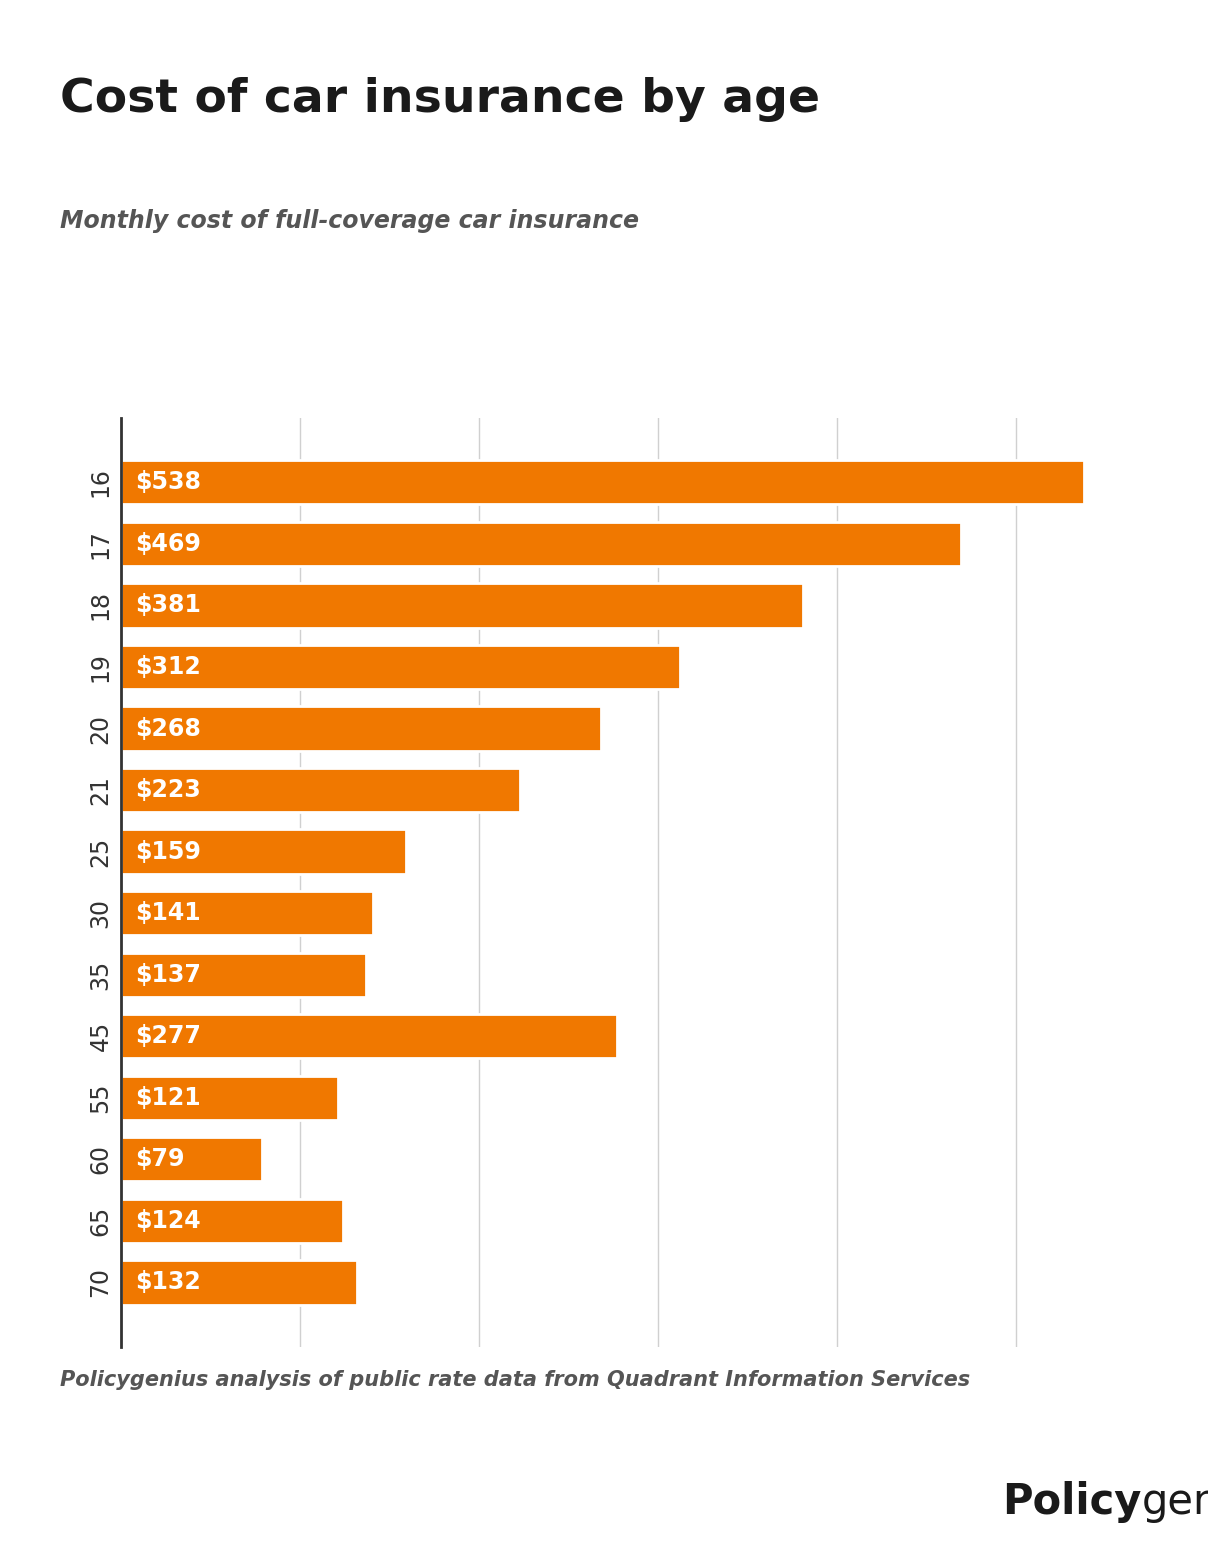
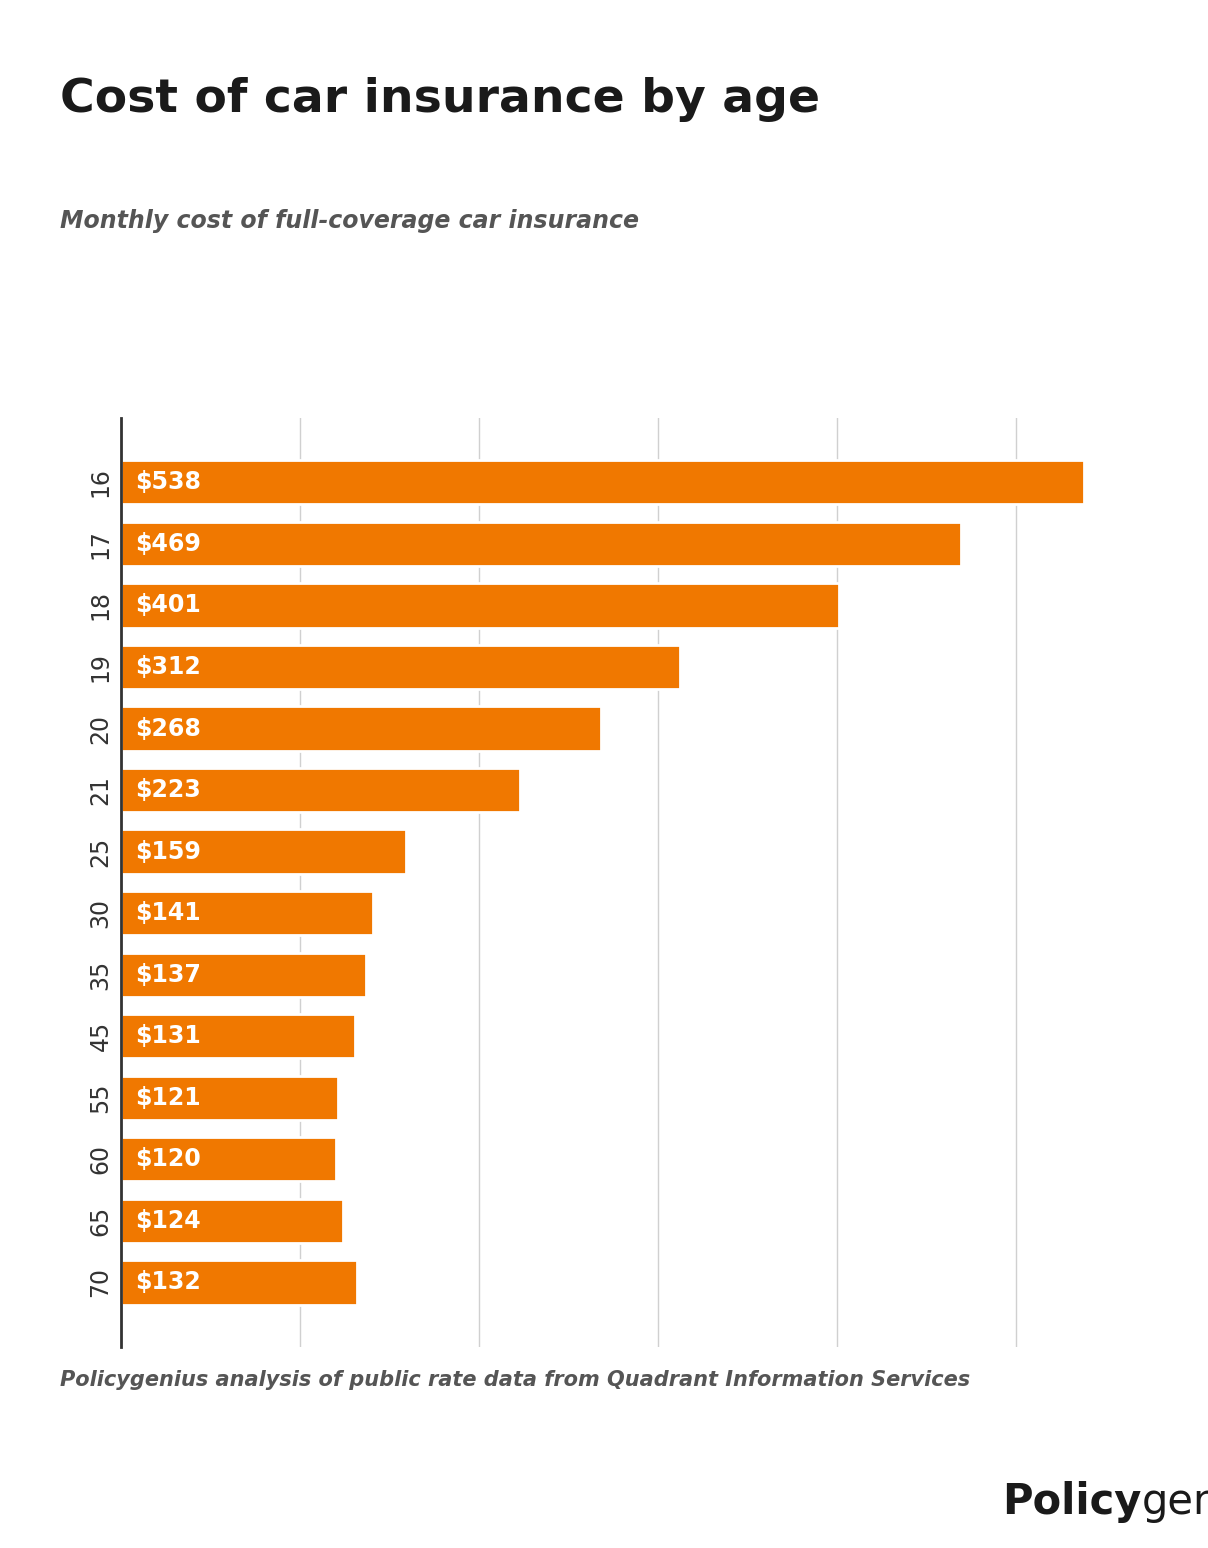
18: $381 -> $401
45: $277 -> $131
60: $79 -> $120
